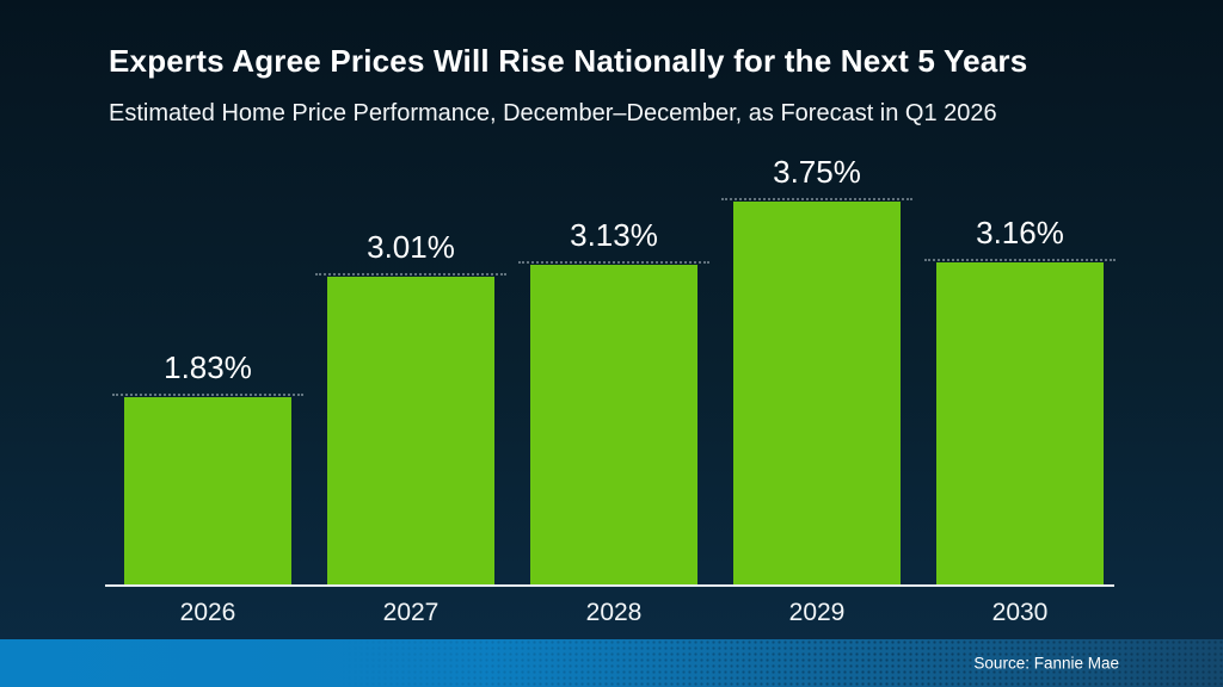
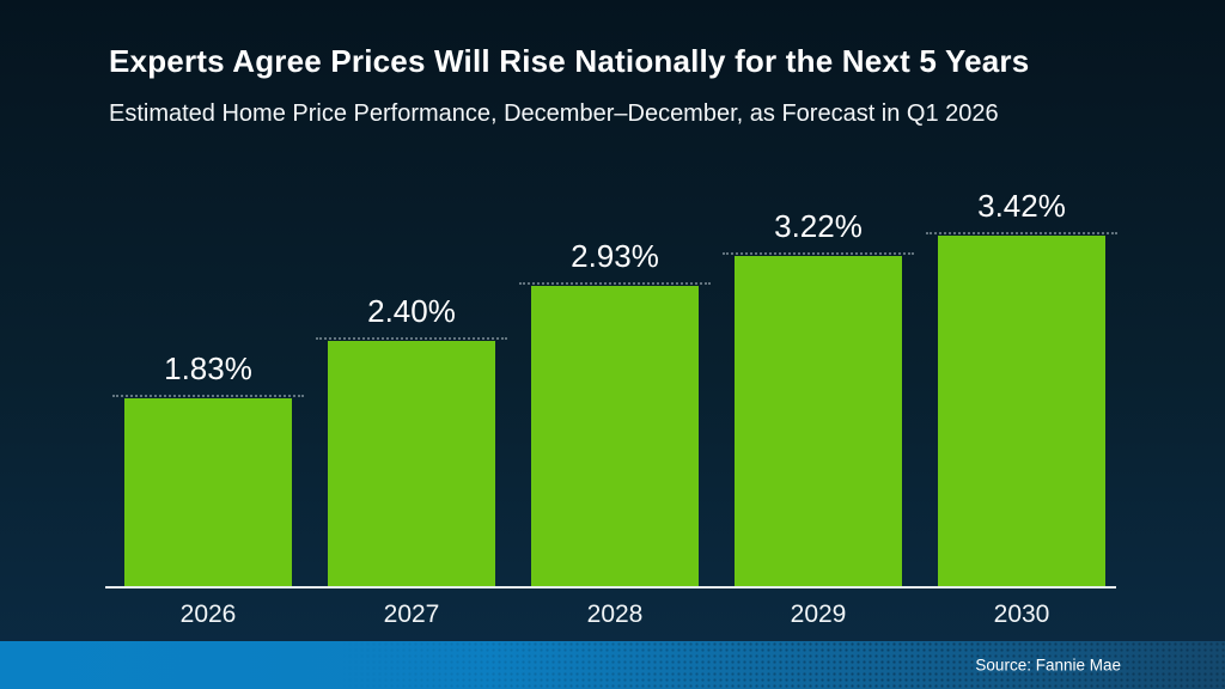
2027: 3.01% -> 2.40%
2028: 3.13% -> 2.93%
2029: 3.75% -> 3.22%
2030: 3.16% -> 3.42%
